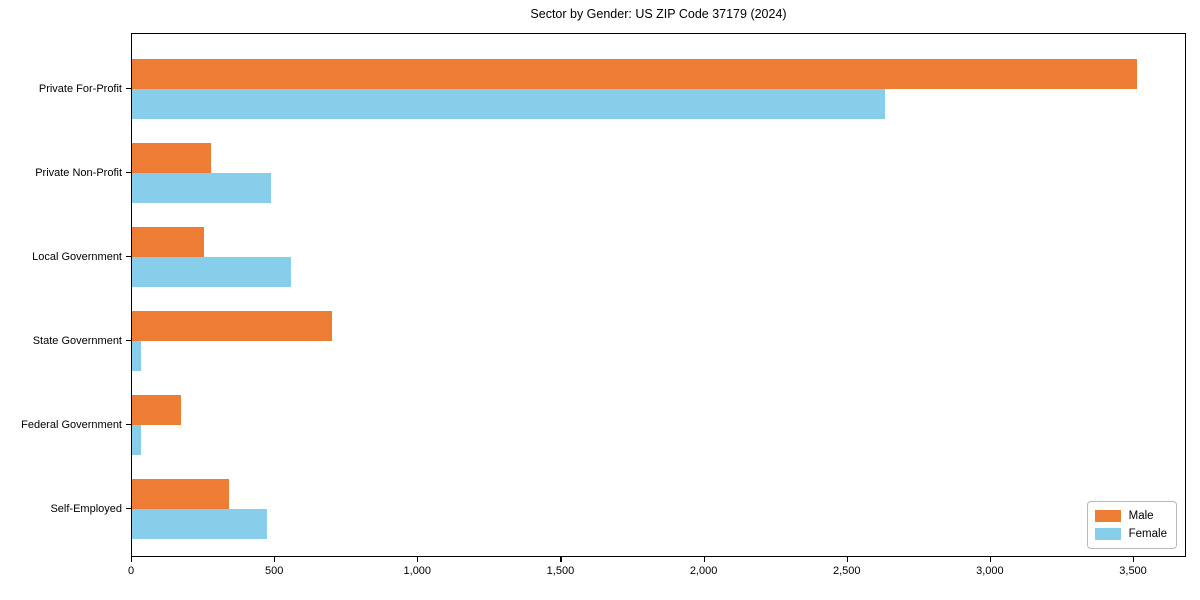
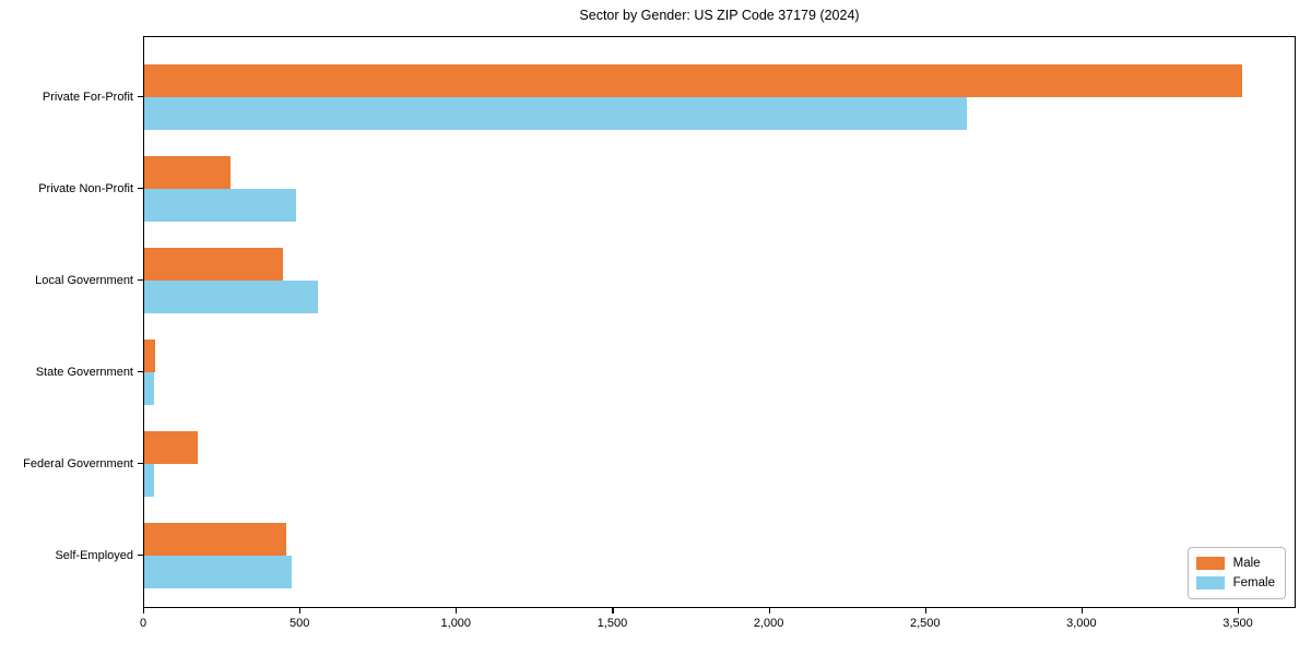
Male/Local Government: 250 -> 440
Male/State Government: 700 -> 40
Male/Self-Employed: 340 -> 460
